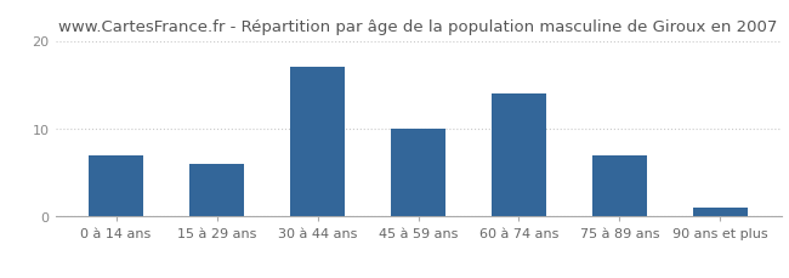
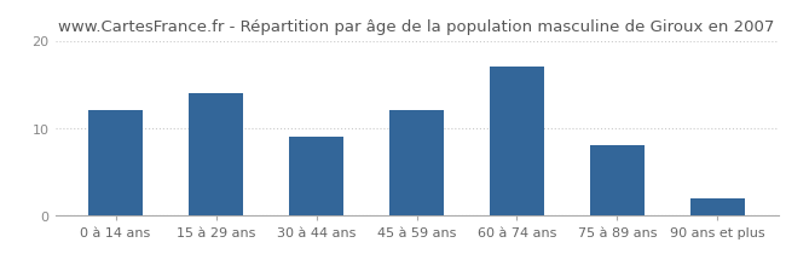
0 à 14 ans: 7 -> 12
15 à 29 ans: 6 -> 14
30 à 44 ans: 17 -> 9
45 à 59 ans: 10 -> 12
60 à 74 ans: 14 -> 17
75 à 89 ans: 7 -> 8
90 ans et plus: 1 -> 2
